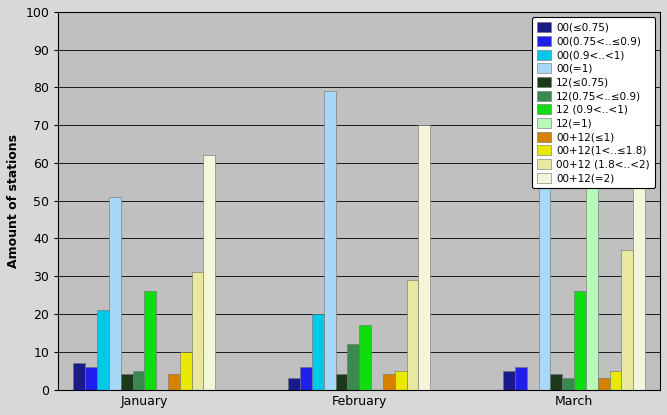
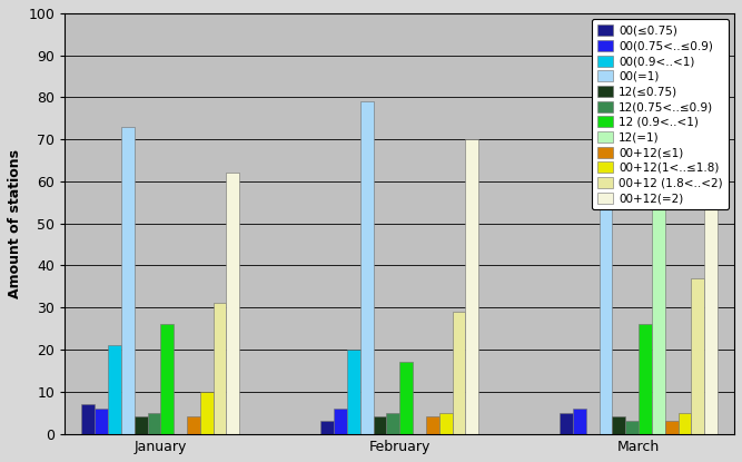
00(=1)/January: 51 -> 73
12(0.75<..≤0.9)/February: 12 -> 5
